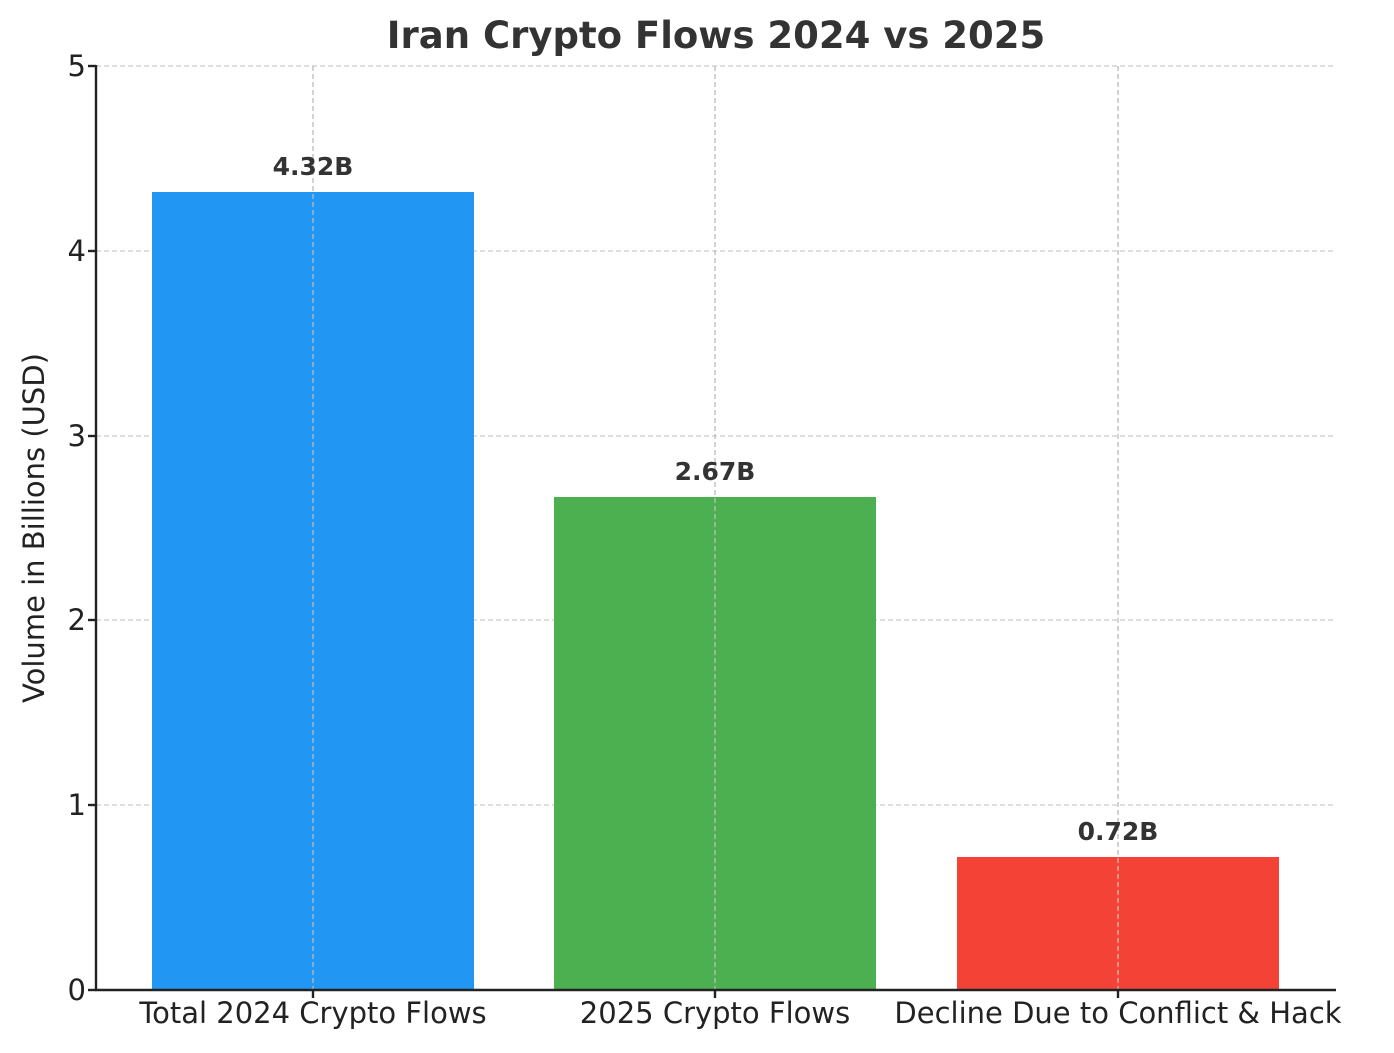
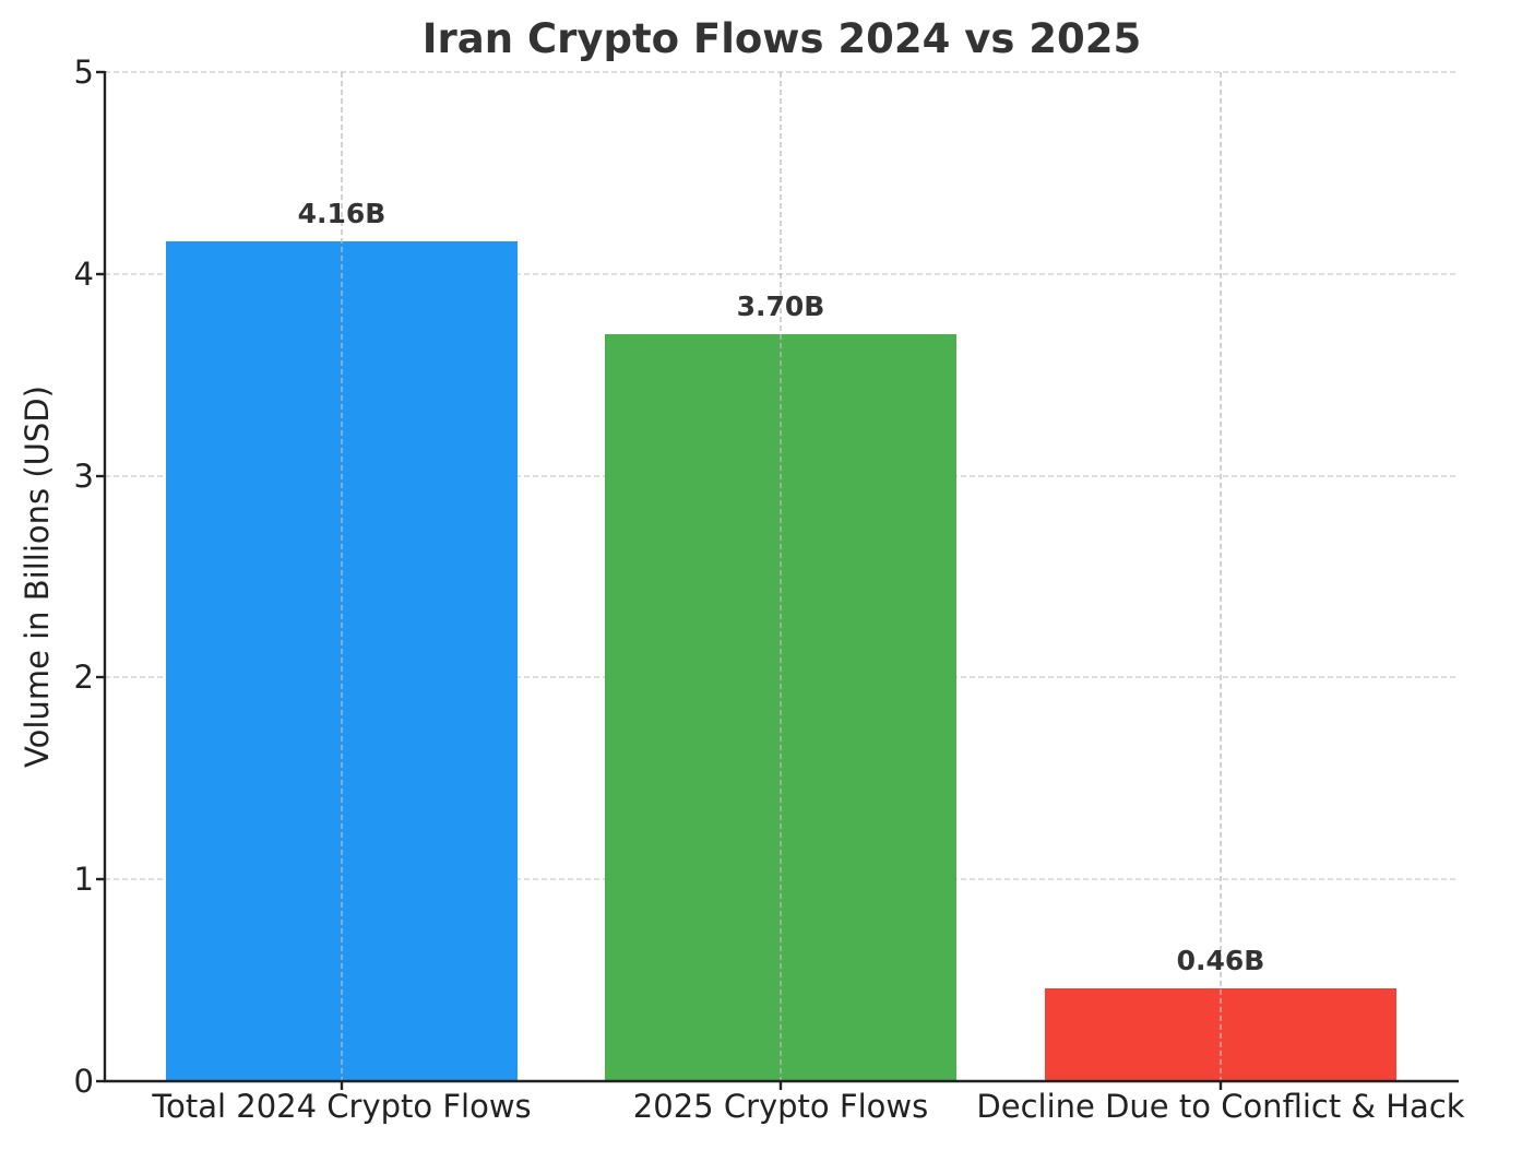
Total 2024 Crypto Flows: 4.32B -> 4.16B
2025 Crypto Flows: 2.67B -> 3.70B
Decline Due to Conflict & Hack: 0.72B -> 0.46B
